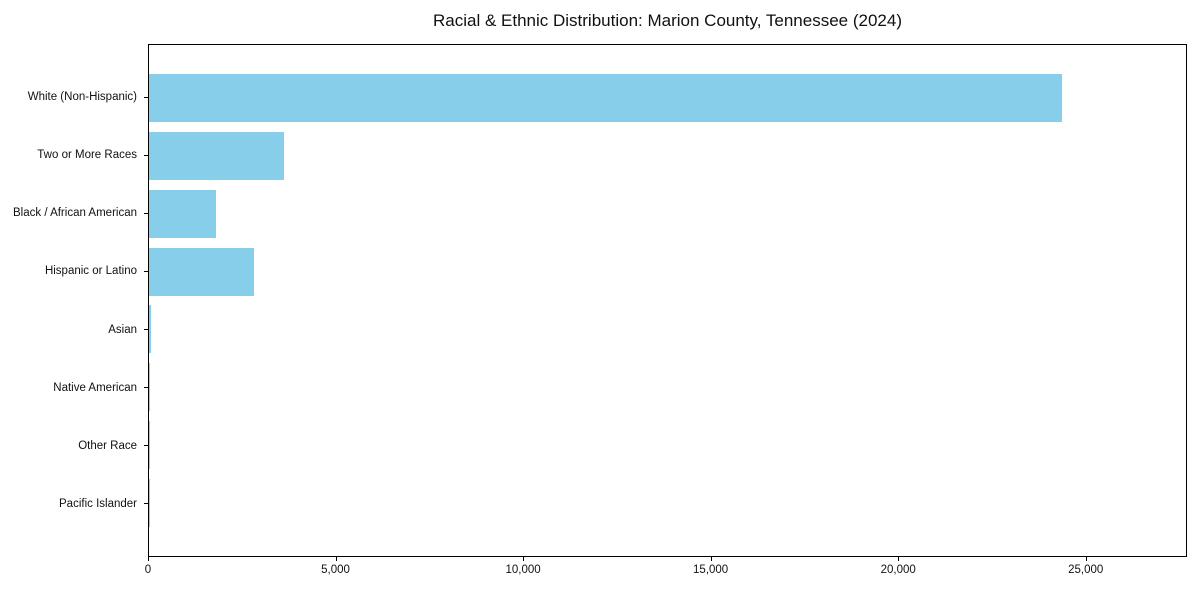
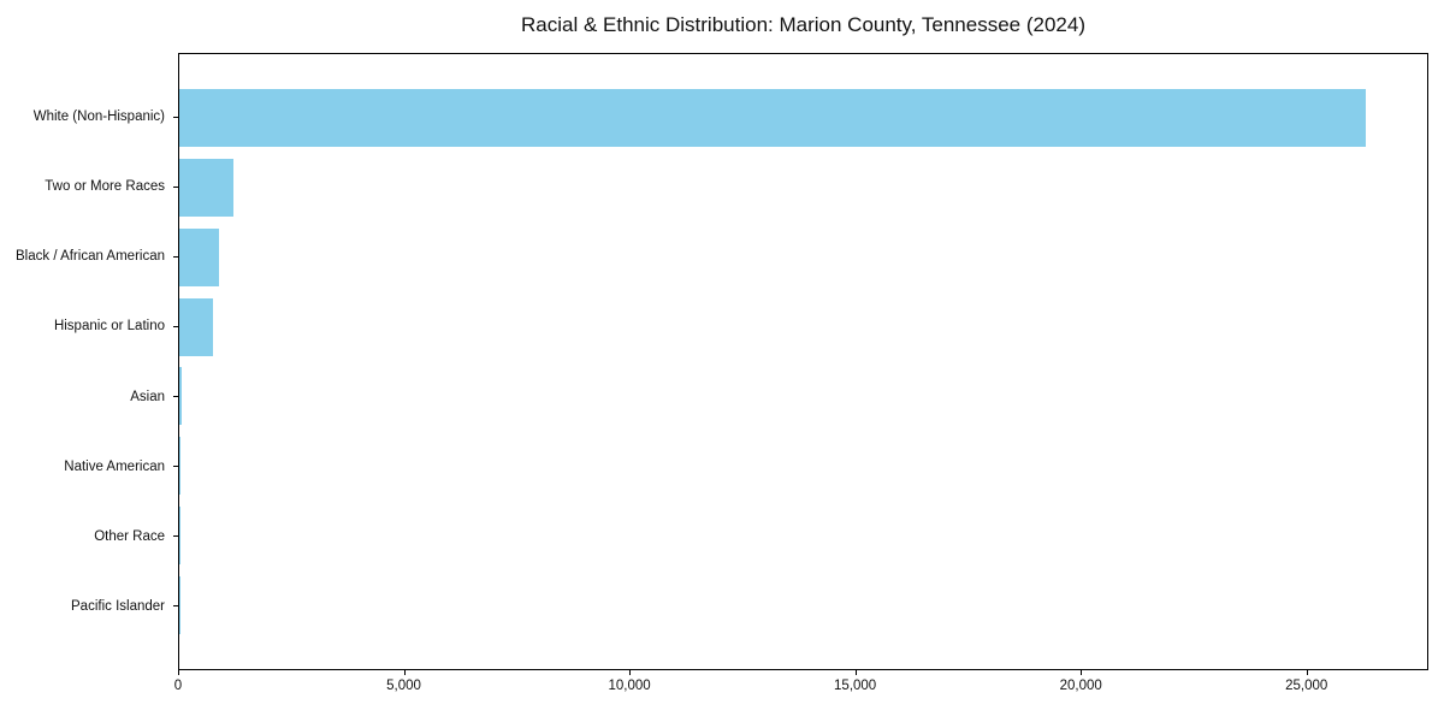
White (Non-Hispanic): 24400 -> 26300
Two or More Races: 3600 -> 1200
Black / African American: 1800 -> 900
Hispanic or Latino: 2800 -> 700
